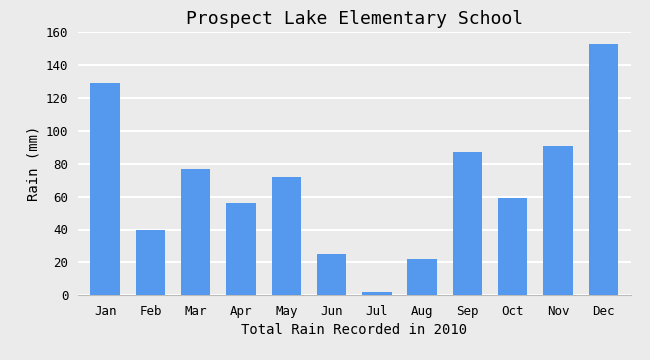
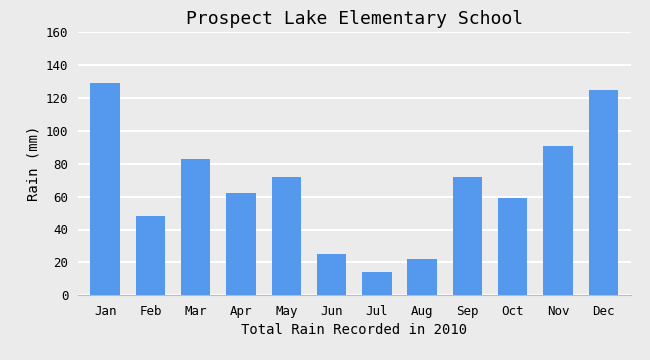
Feb: 40 -> 48
Mar: 77 -> 83
Apr: 56 -> 62
Jul: 2 -> 14
Sep: 87 -> 72
Dec: 153 -> 125
